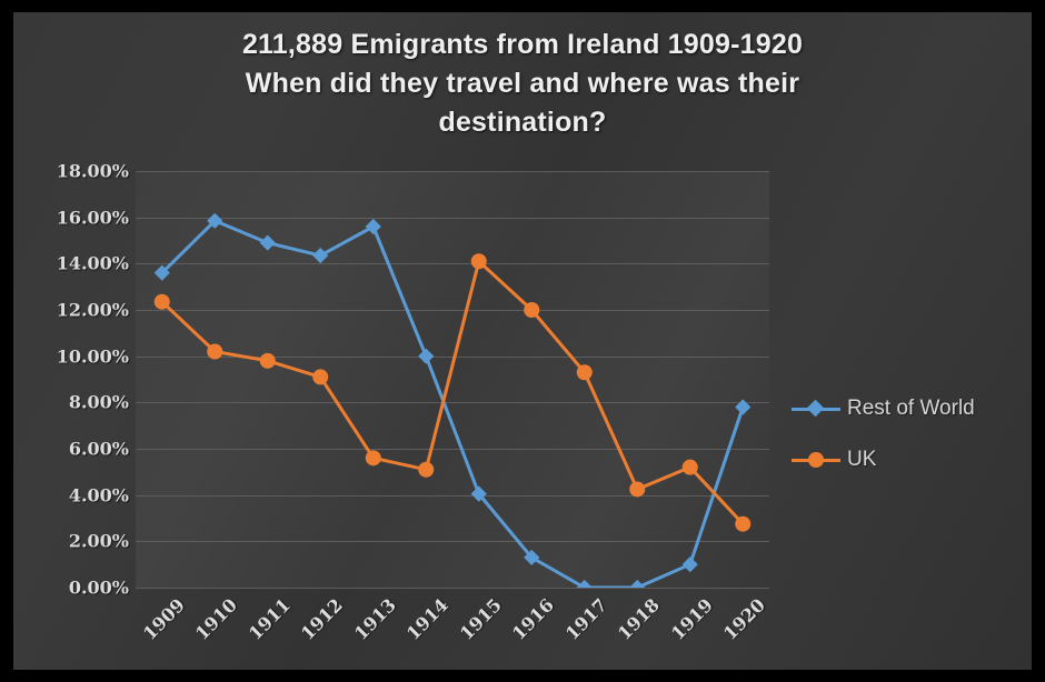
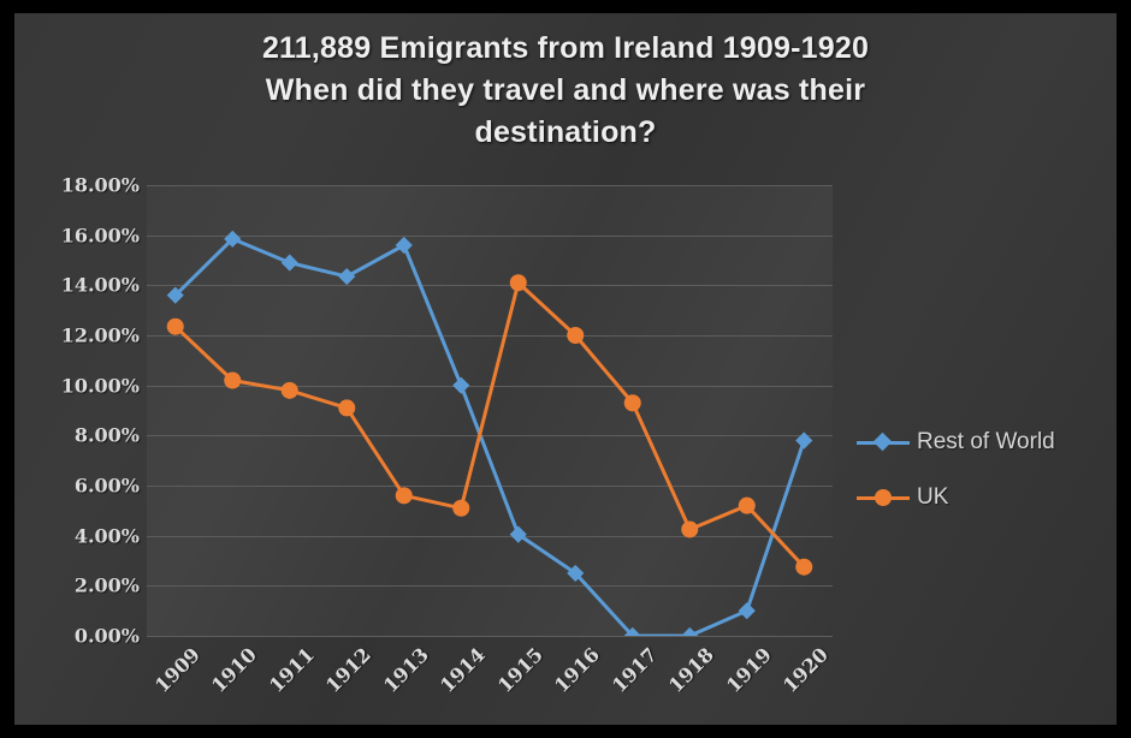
Rest of World/1916: 1.3% -> 2.5%
